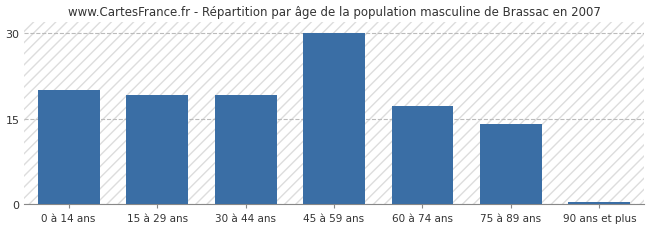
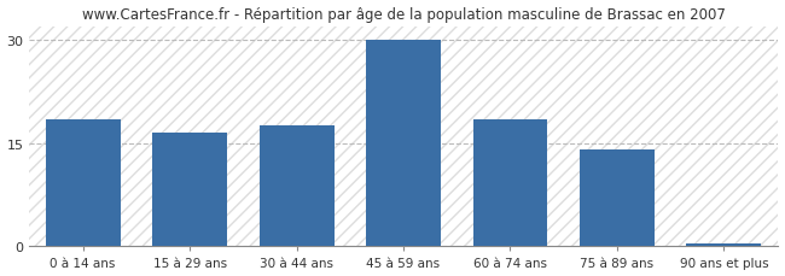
0 à 14 ans: 20.0 -> 18.5
15 à 29 ans: 19.2 -> 16.5
30 à 44 ans: 19.2 -> 17.5
60 à 74 ans: 17.2 -> 18.5
